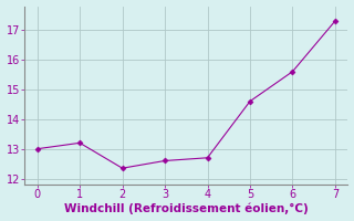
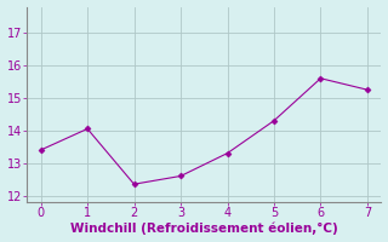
0: 13.00 -> 13.40
1: 13.20 -> 14.05
4: 12.70 -> 13.30
5: 14.60 -> 14.30
7: 17.30 -> 15.25
